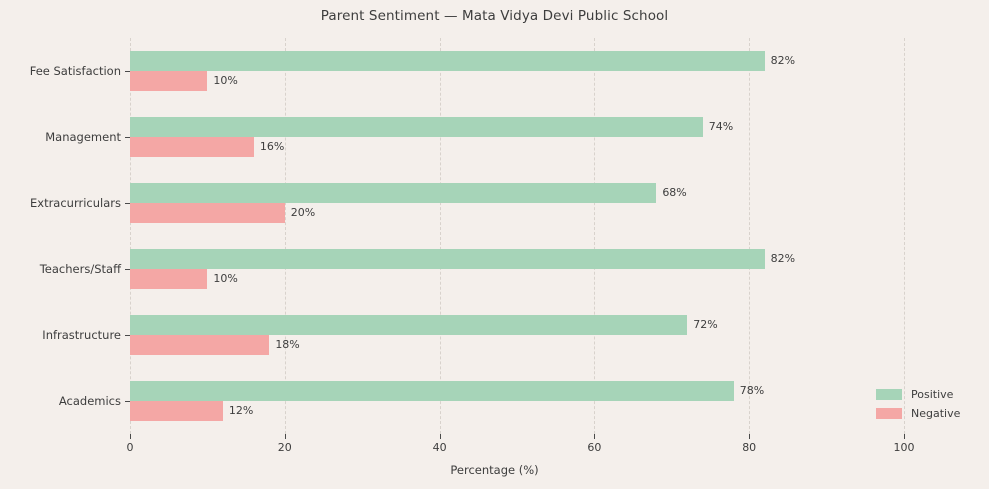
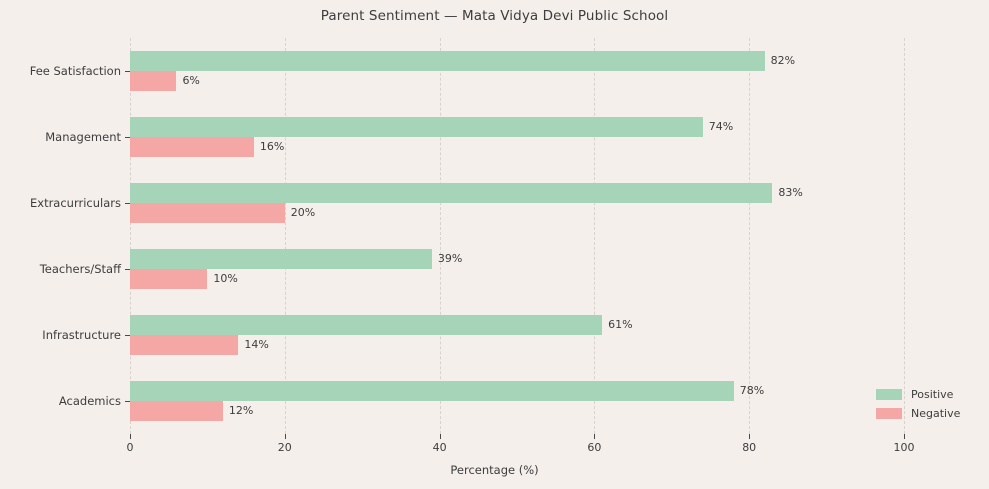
Positive/Infrastructure: 72% -> 61%
Negative/Infrastructure: 18% -> 14%
Positive/Teachers/Staff: 82% -> 39%
Positive/Extracurriculars: 68% -> 83%
Negative/Fee Satisfaction: 10% -> 6%
